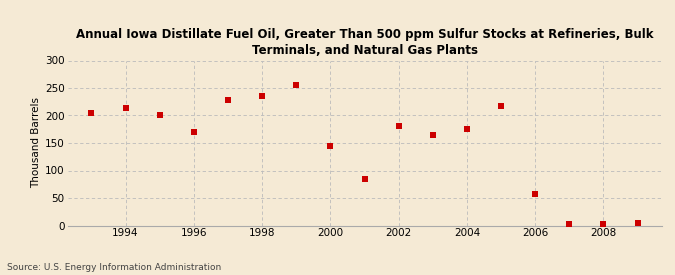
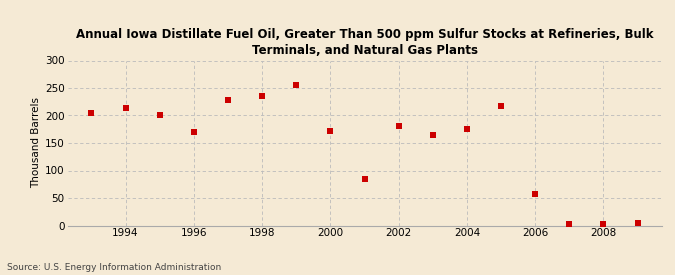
2000: 145 -> 172
